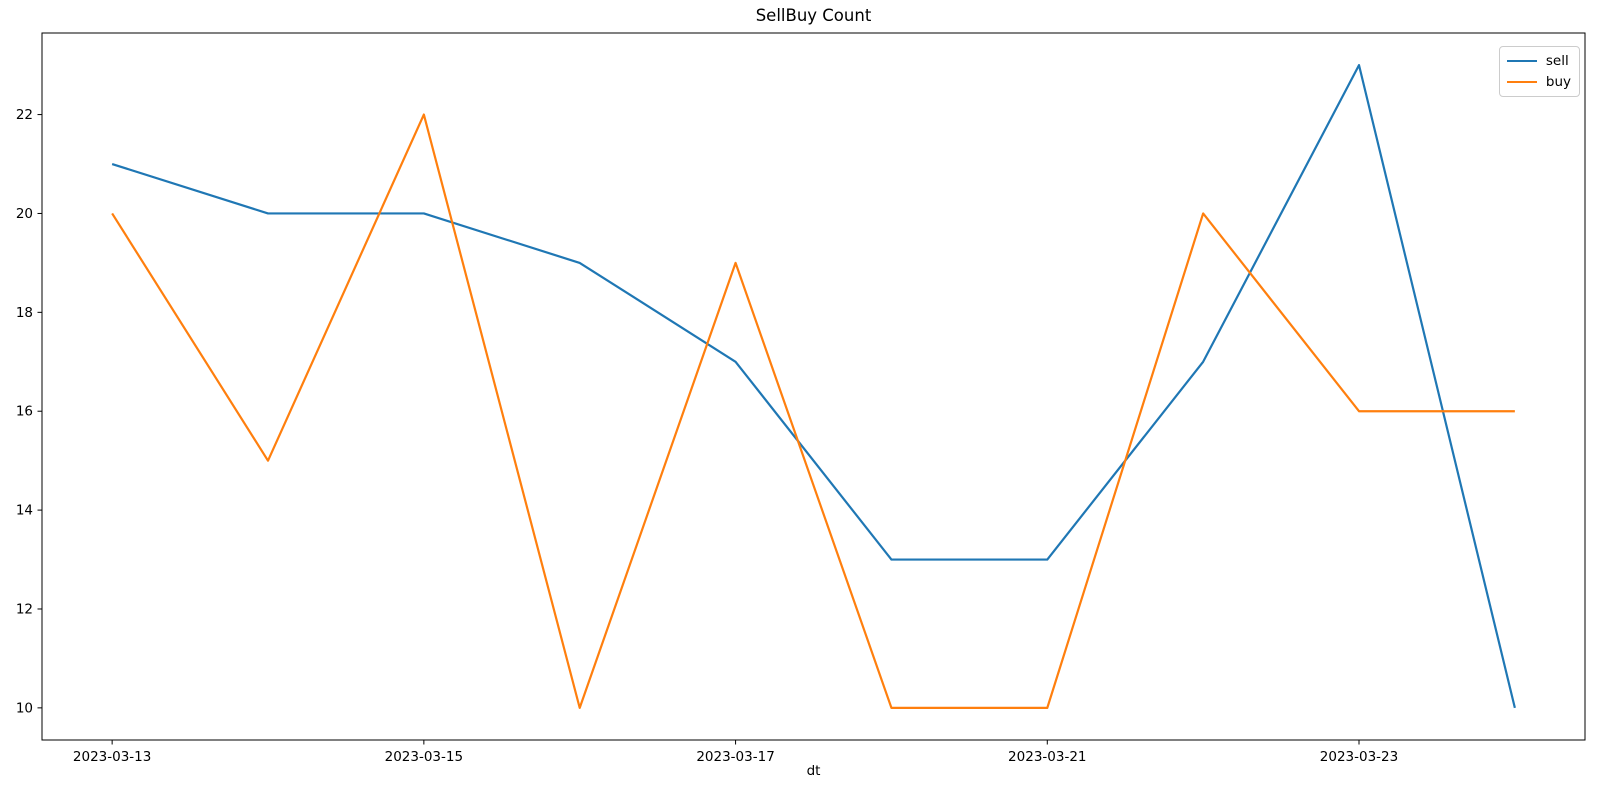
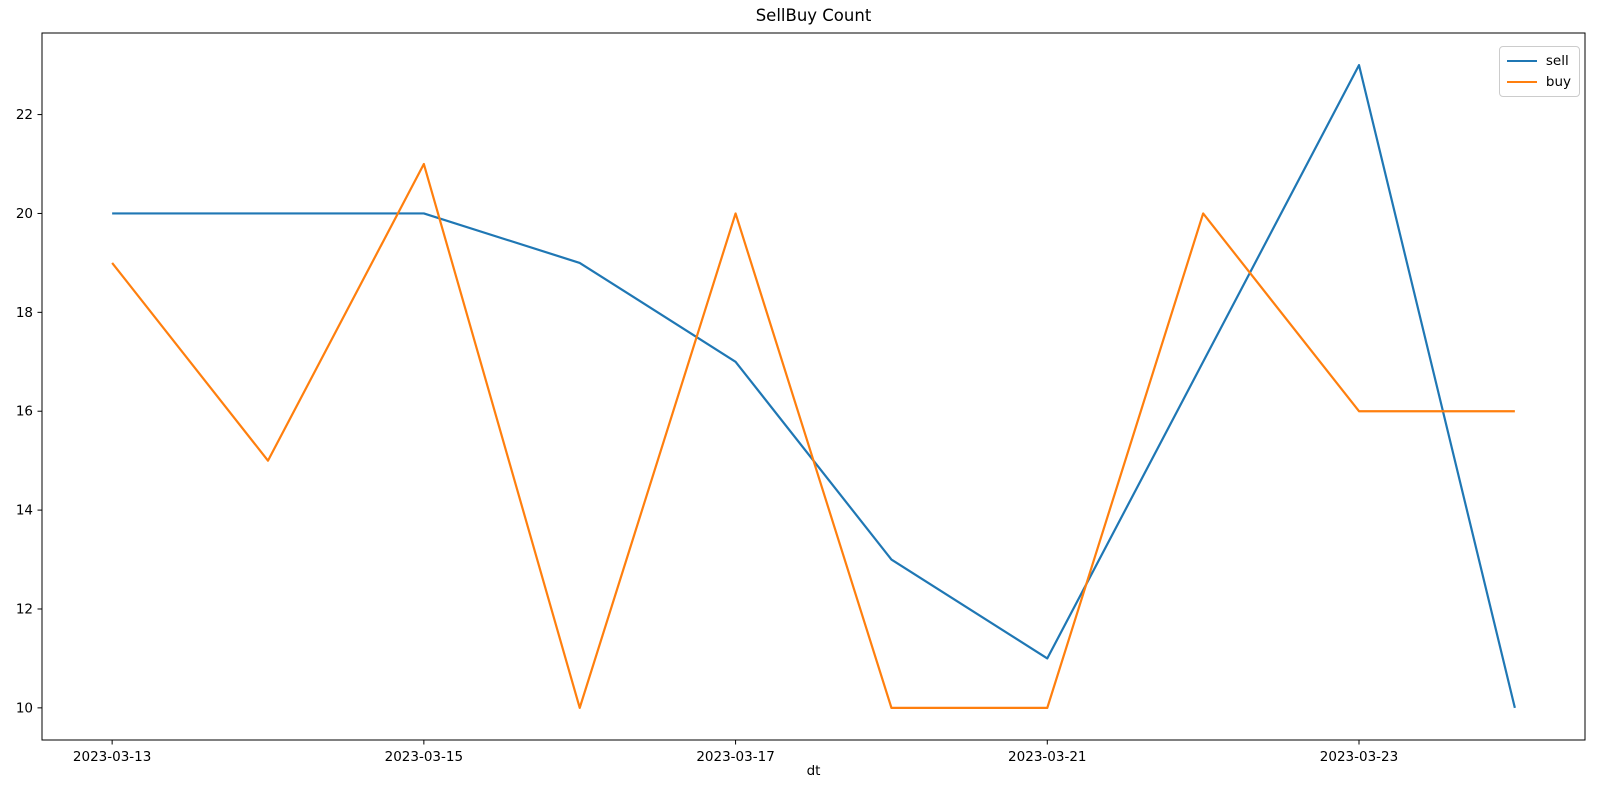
sell/2023-03-13: 21 -> 20
buy/2023-03-13: 20 -> 19
buy/2023-03-15: 22 -> 21
buy/2023-03-17: 19 -> 20
sell/2023-03-21: 13 -> 11
